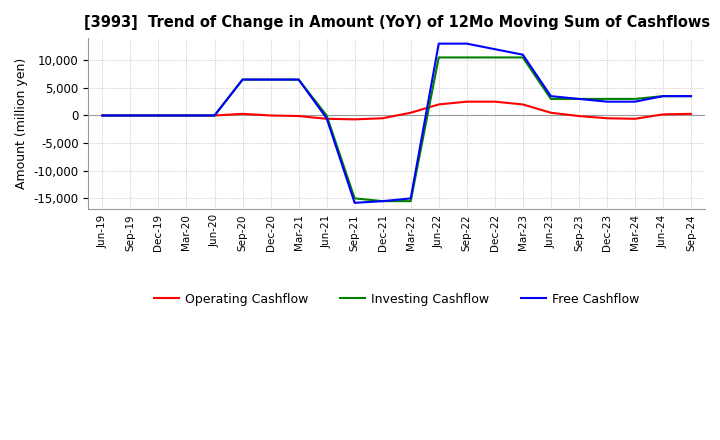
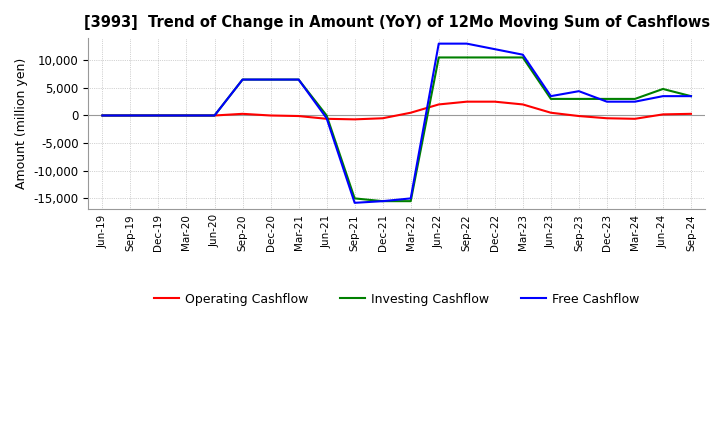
Free Cashflow/Sep-23: 3,000 -> 4,400
Investing Cashflow/Jun-24: 3,500 -> 4,800
